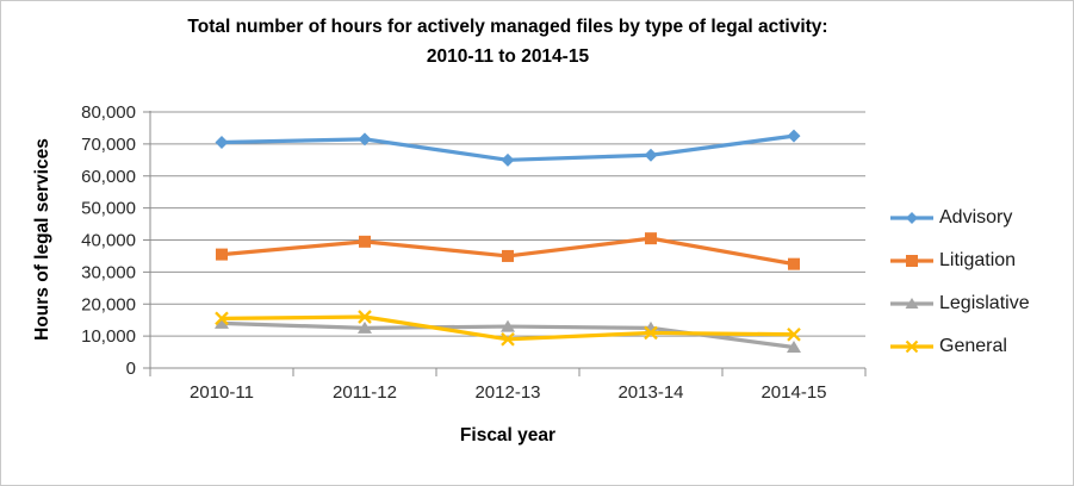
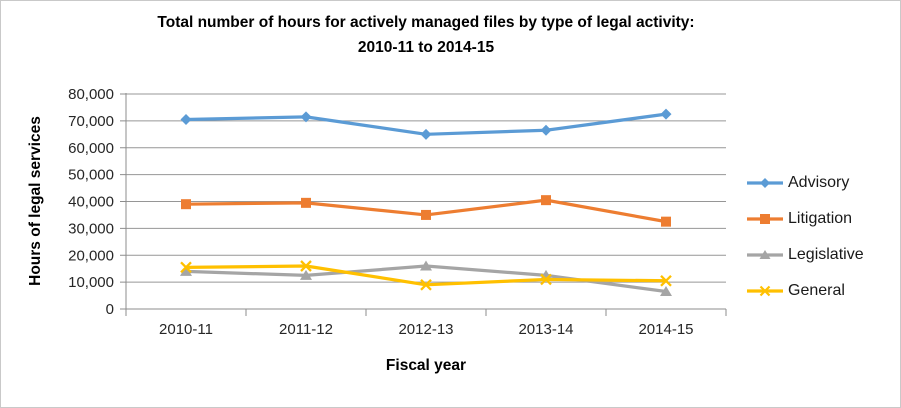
Litigation/2010-11: 36000 -> 39000
Legislative/2012-13: 13000 -> 16000
